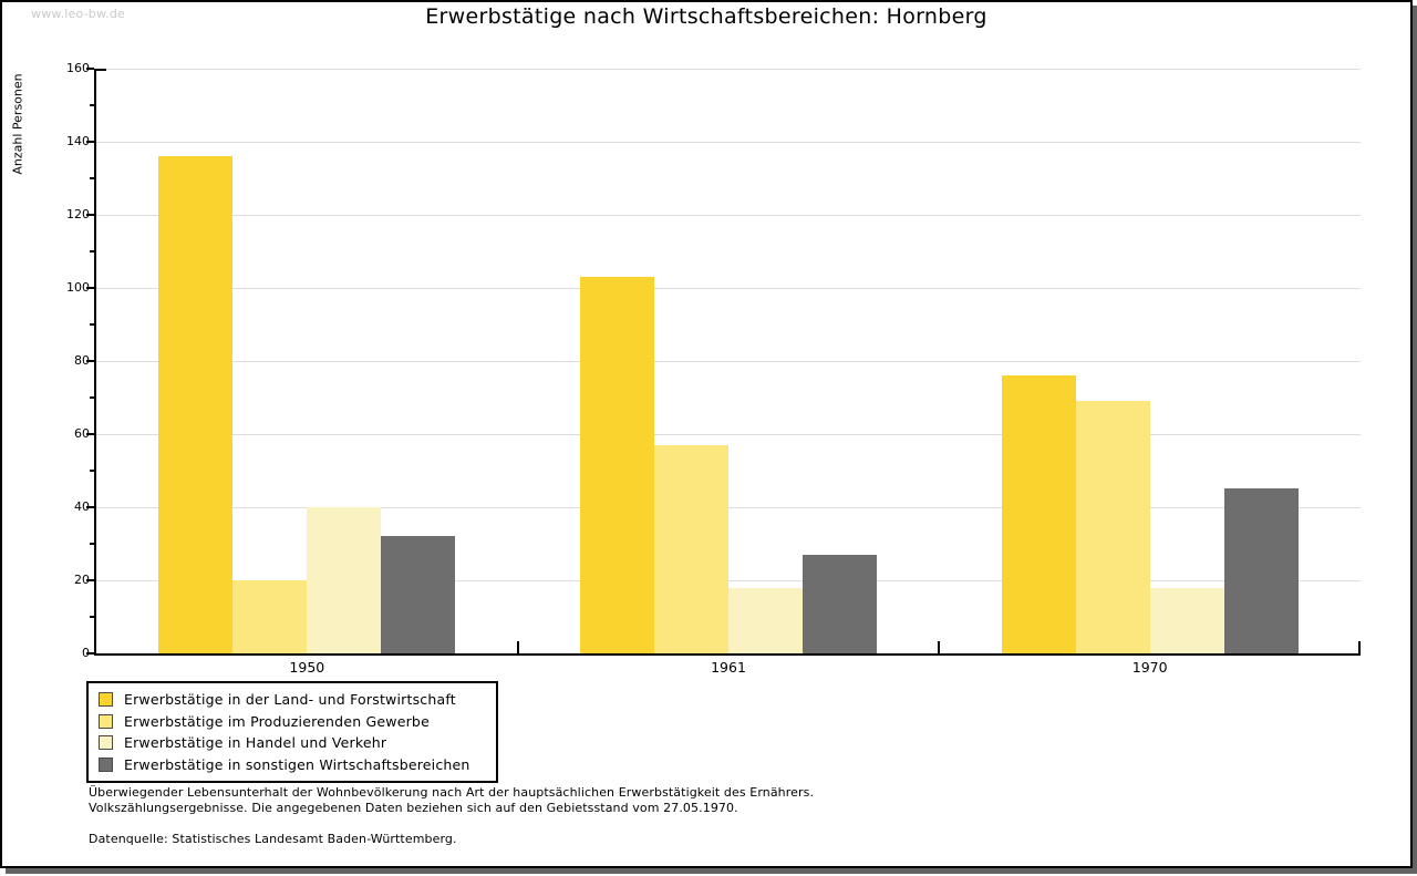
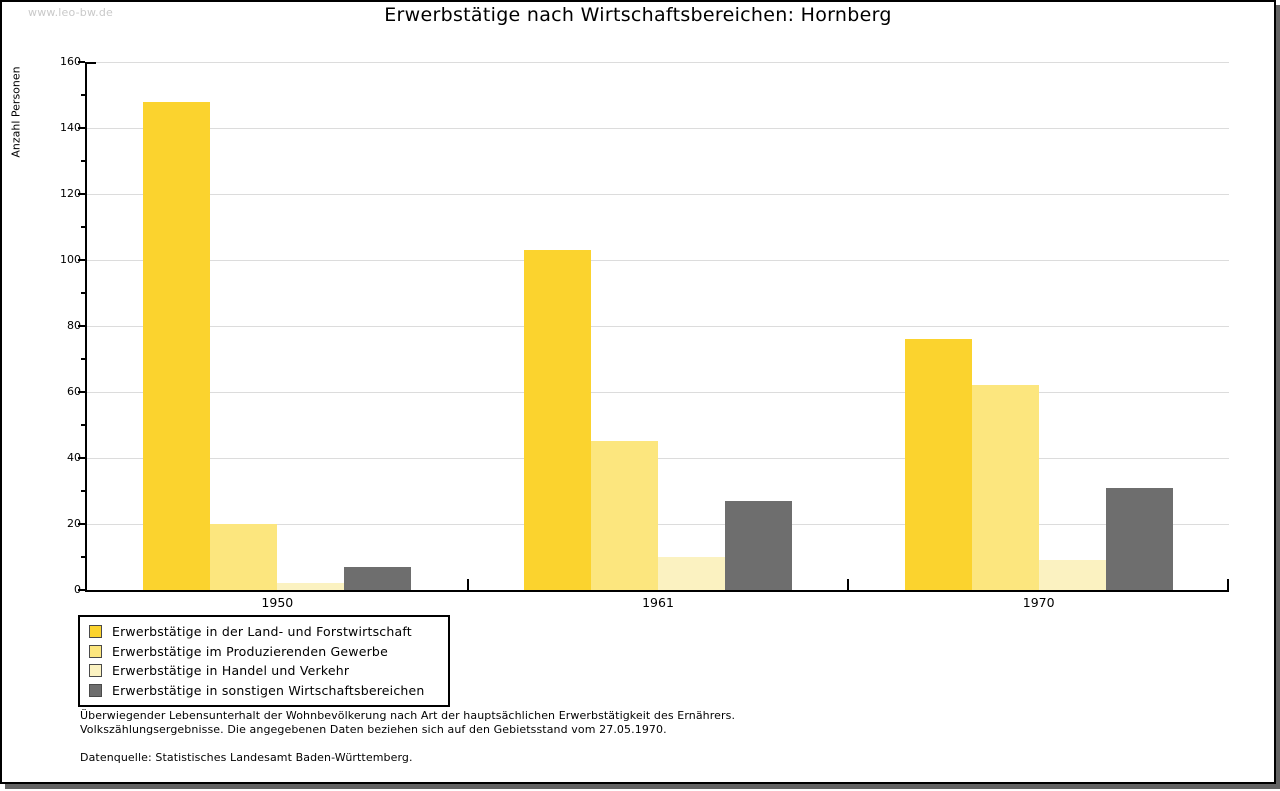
Erwerbstätige in der Land- und Forstwirtschaft/1950: 136 -> 148
Erwerbstätige in Handel und Verkehr/1950: 40 -> 2
Erwerbstätige in sonstigen Wirtschaftsbereichen/1950: 32 -> 7
Erwerbstätige im Produzierenden Gewerbe/1961: 57 -> 45
Erwerbstätige in Handel und Verkehr/1961: 18 -> 10
Erwerbstätige im Produzierenden Gewerbe/1970: 69 -> 62
Erwerbstätige in Handel und Verkehr/1970: 18 -> 9
Erwerbstätige in sonstigen Wirtschaftsbereichen/1970: 45 -> 31
